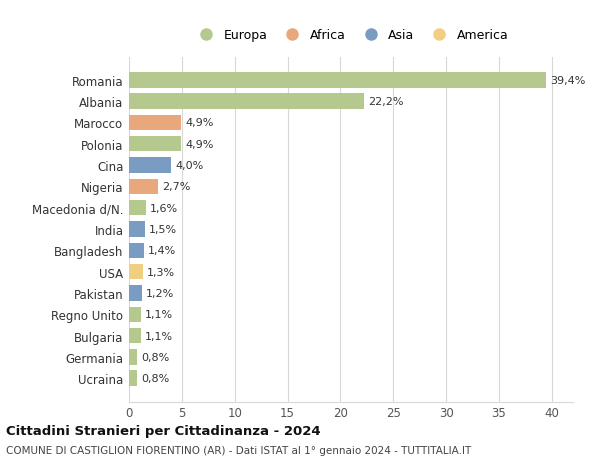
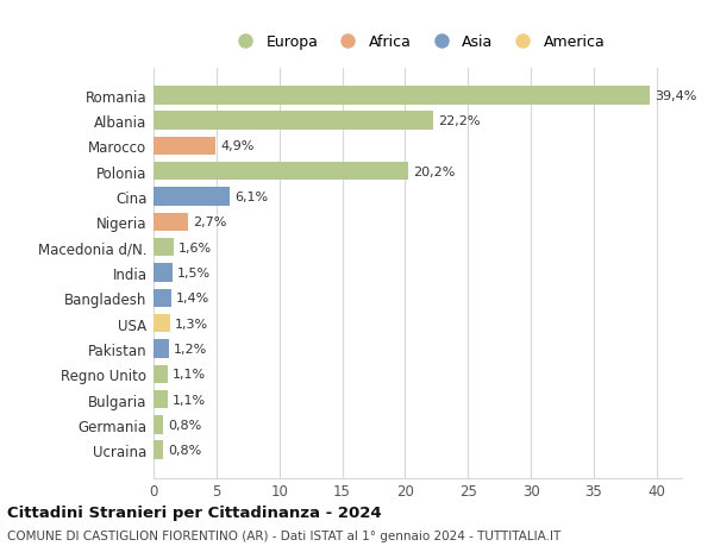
Polonia: 4,9% -> 20,2%
Cina: 4,0% -> 6,1%
